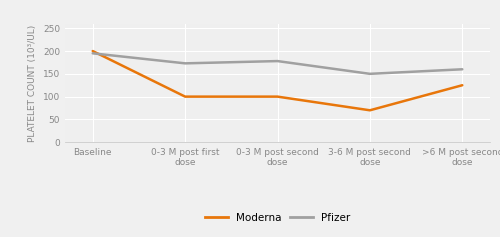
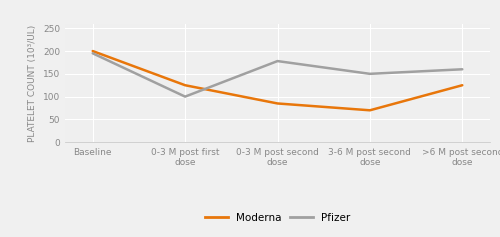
Moderna/0-3 M post first dose: 100 -> 125
Pfizer/0-3 M post first dose: 173 -> 100
Moderna/0-3 M post second dose: 100 -> 85
